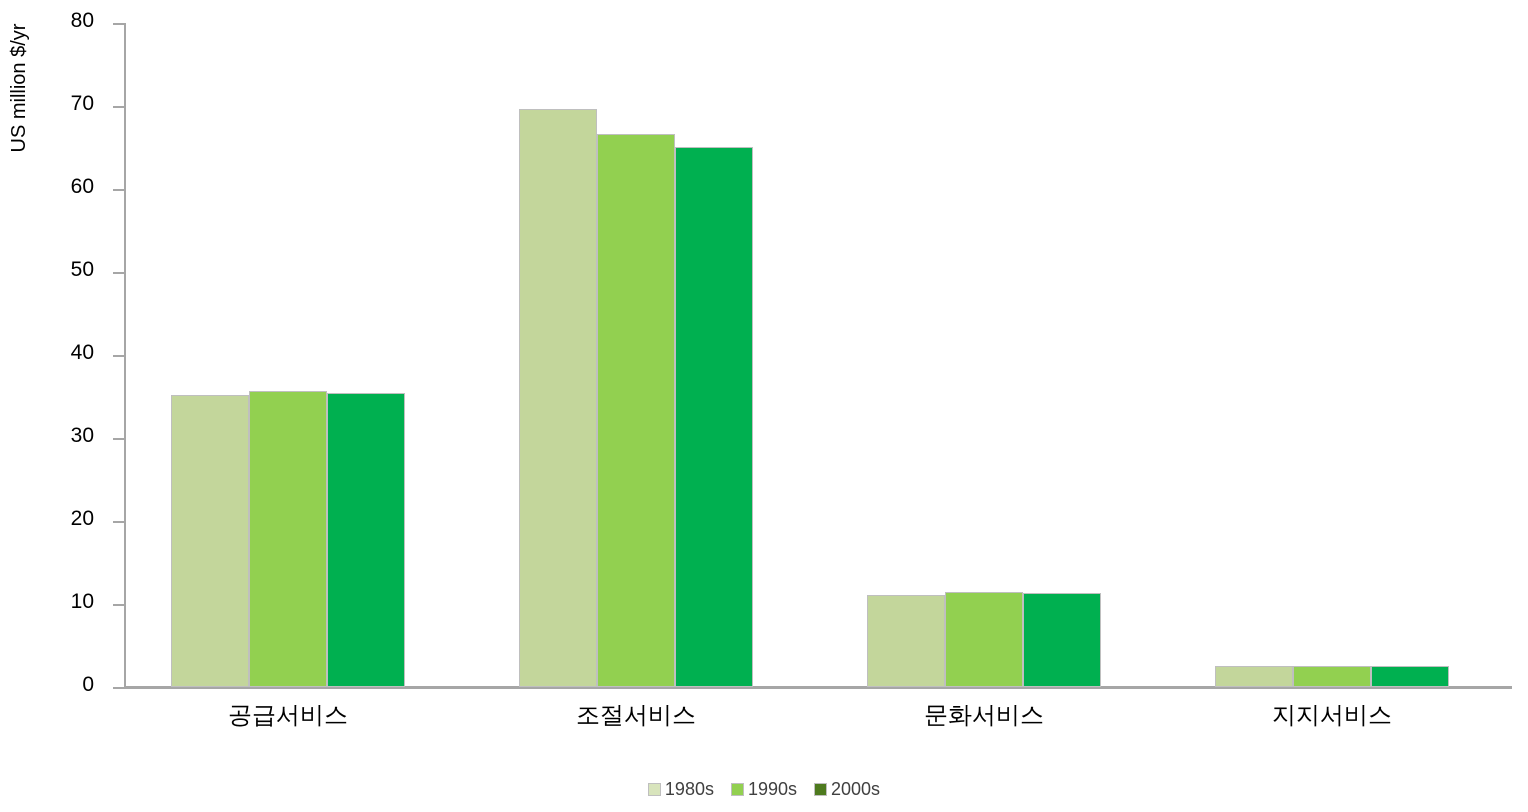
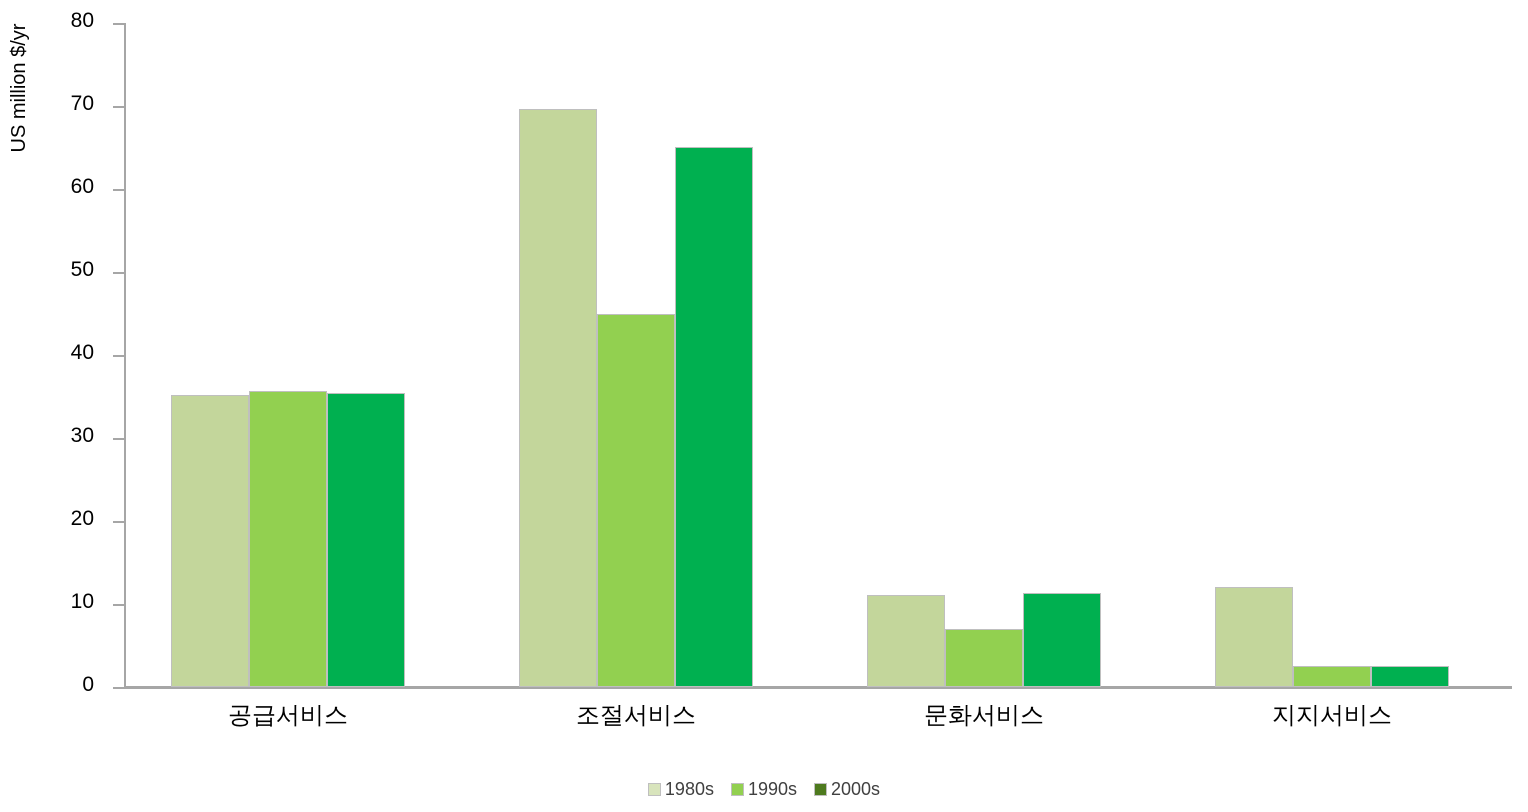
1990s/조절서비스: 67 -> 45
1990s/문화서비스: 11 -> 7
1980s/지지서비스: 2 -> 12
